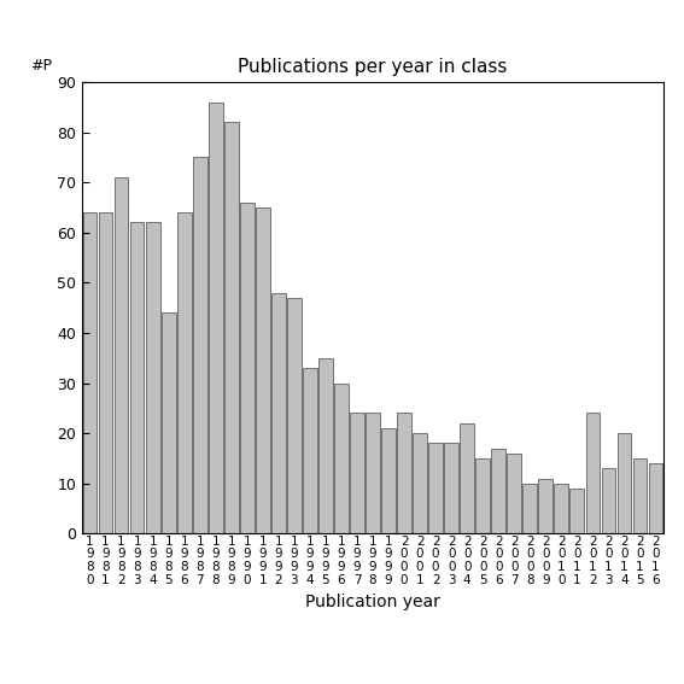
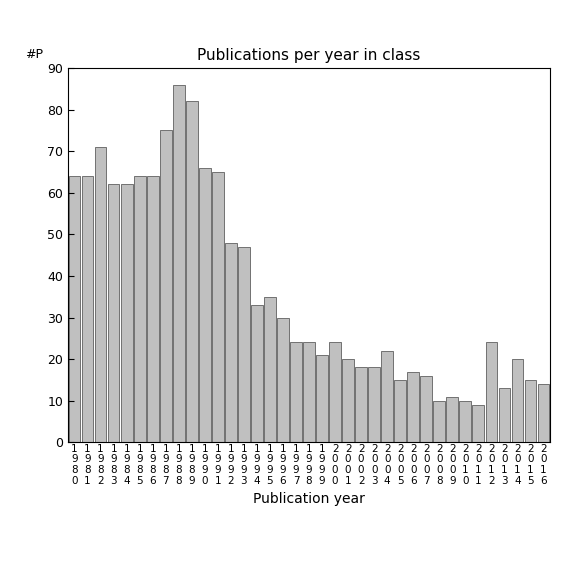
1 9 8 5: 44 -> 64
